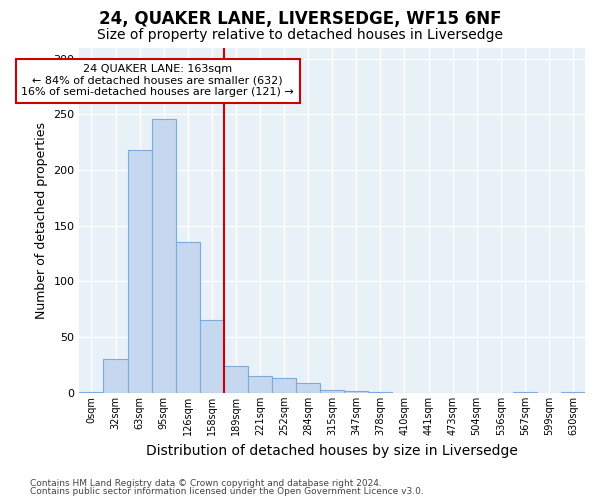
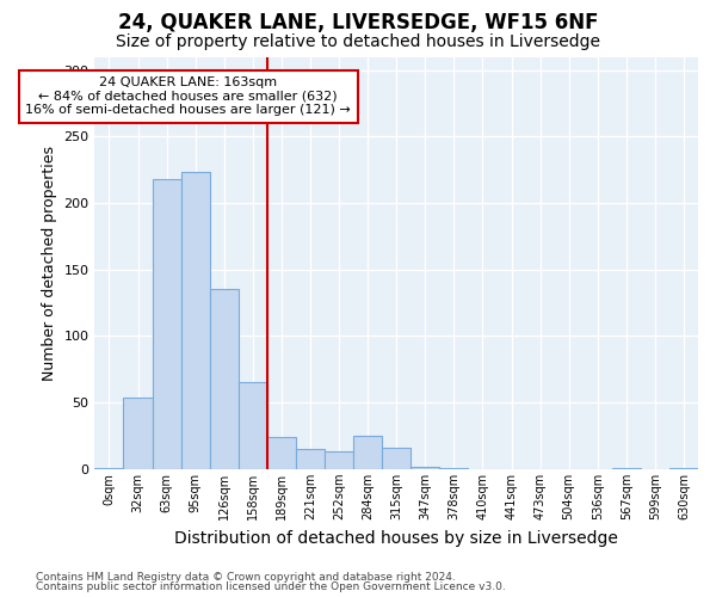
32sqm: 30 -> 54
95sqm: 246 -> 223
284sqm: 9 -> 25
315sqm: 3 -> 16
